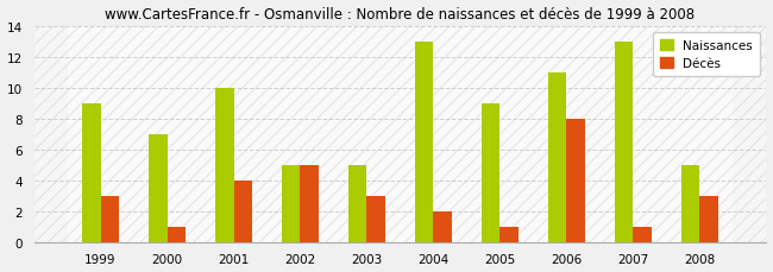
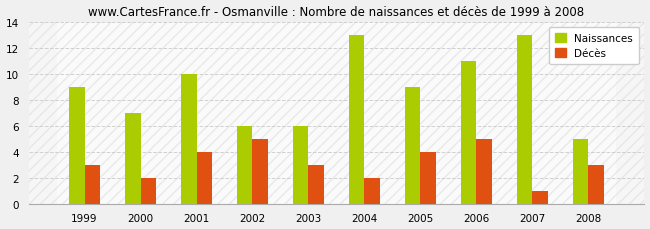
Décès/2000: 1 -> 2
Naissances/2002: 5 -> 6
Naissances/2003: 5 -> 6
Décès/2005: 1 -> 4
Décès/2006: 8 -> 5
